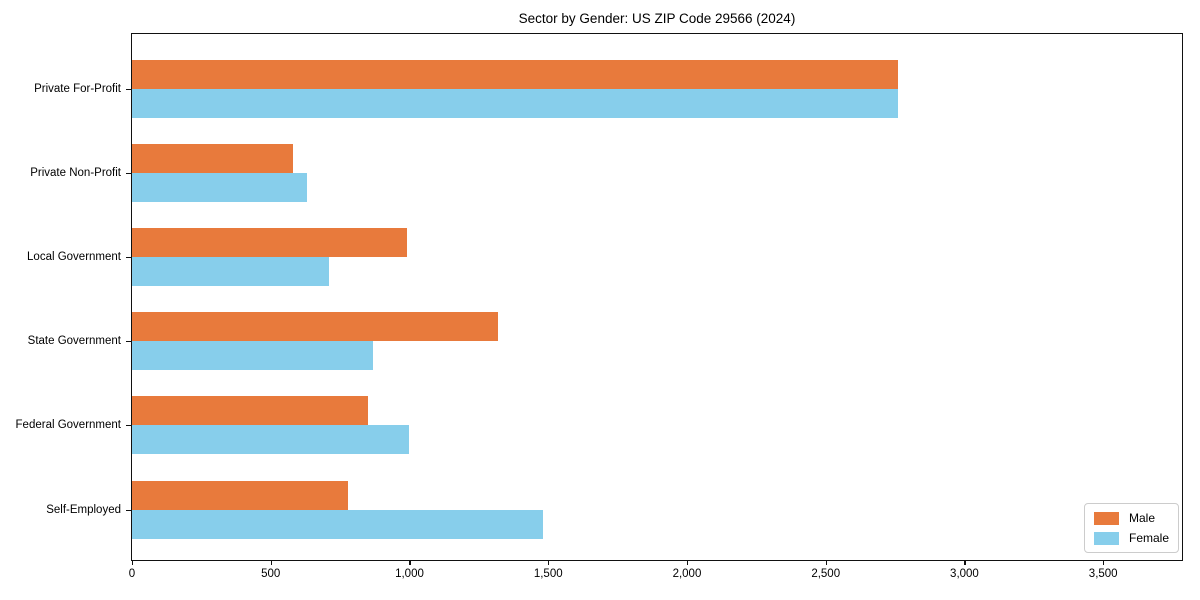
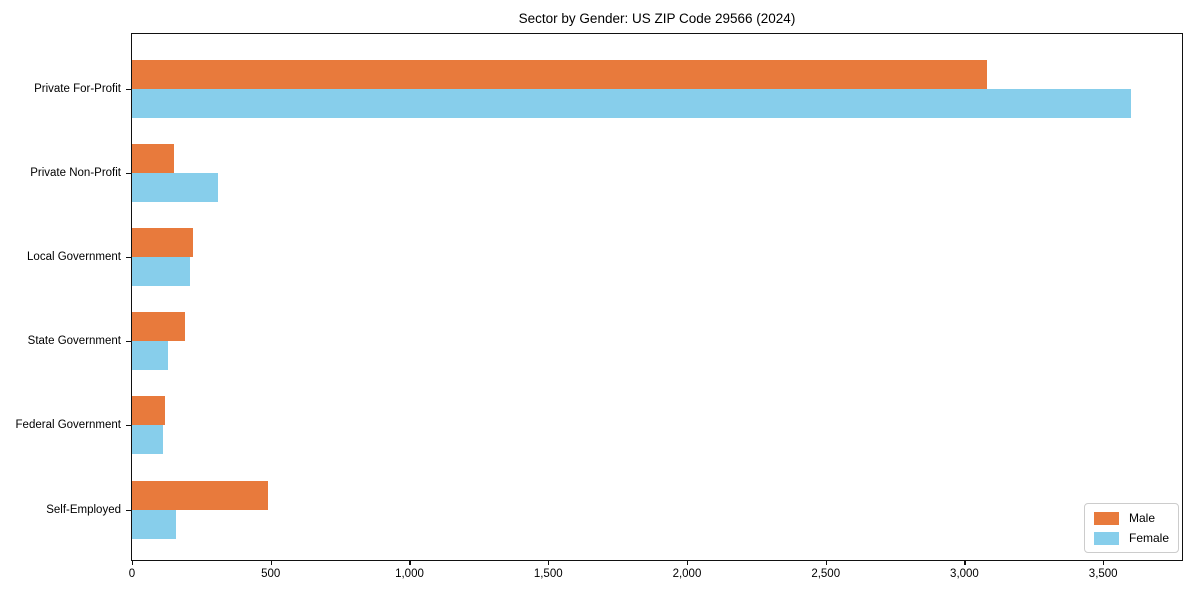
Male/Private For-Profit: 2760 -> 3080
Female/Private For-Profit: 2760 -> 3600
Male/Private Non-Profit: 580 -> 150
Female/Private Non-Profit: 630 -> 310
Male/Local Government: 990 -> 220
Female/Local Government: 710 -> 210
Male/State Government: 1320 -> 190
Female/State Government: 870 -> 130
Male/Federal Government: 850 -> 120
Female/Federal Government: 1000 -> 110
Male/Self-Employed: 780 -> 490
Female/Self-Employed: 1480 -> 160
